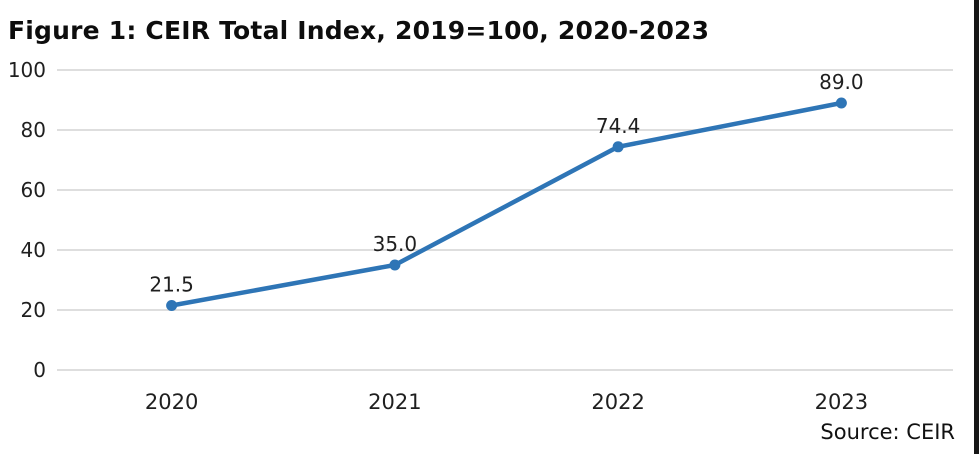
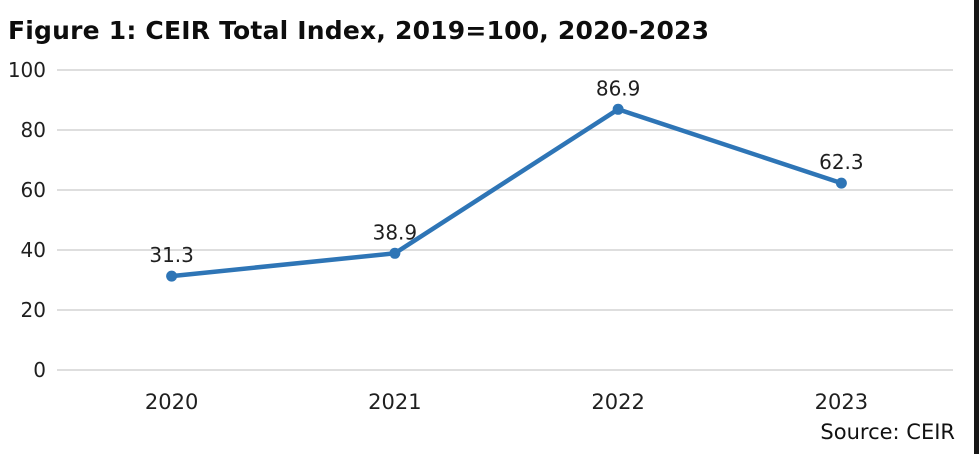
2020: 21.5 -> 31.3
2021: 35.0 -> 38.9
2022: 74.4 -> 86.9
2023: 89.0 -> 62.3
